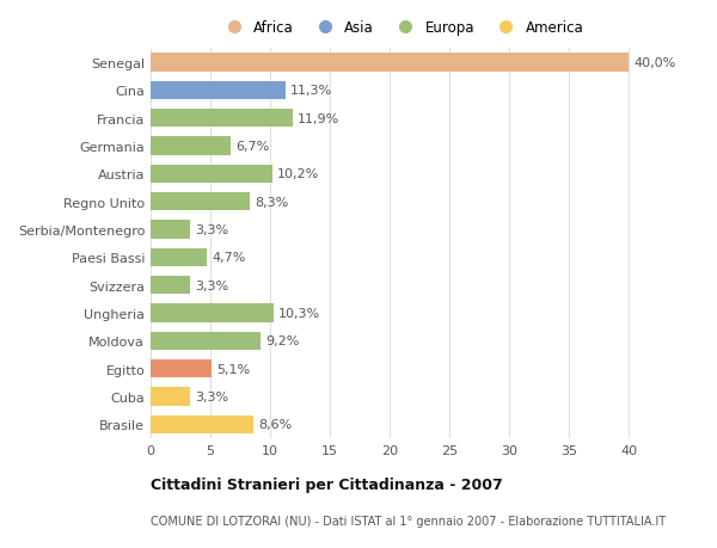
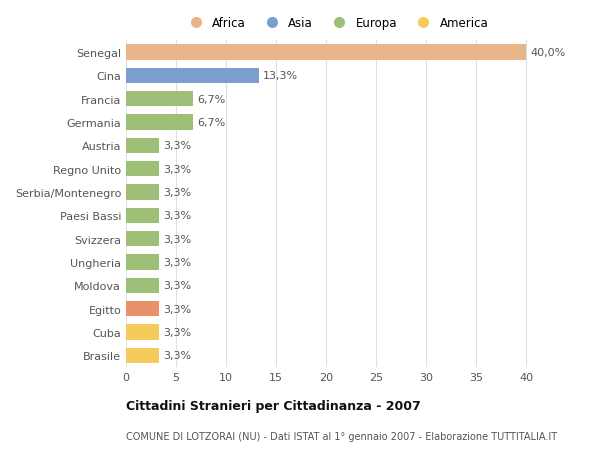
Cina: 11,3% -> 13,3%
Francia: 11,9% -> 6,7%
Austria: 10,2% -> 3,3%
Regno Unito: 8,3% -> 3,3%
Paesi Bassi: 4,7% -> 3,3%
Ungheria: 10,3% -> 3,3%
Moldova: 9,2% -> 3,3%
Egitto: 5,1% -> 3,3%
Brasile: 8,6% -> 3,3%
